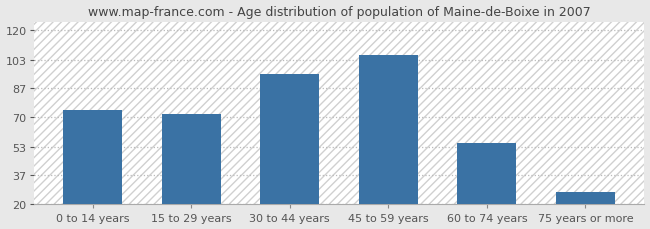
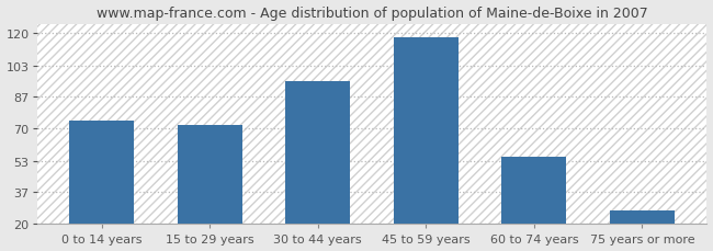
45 to 59 years: 106 -> 118
